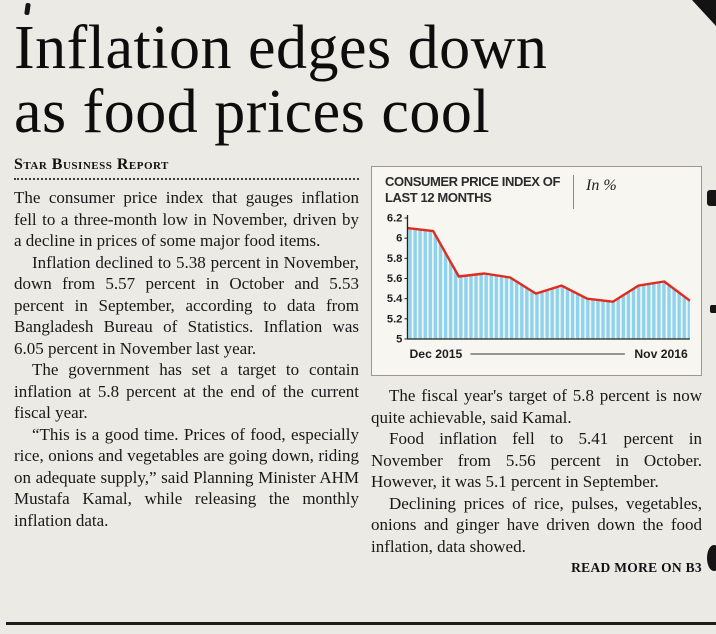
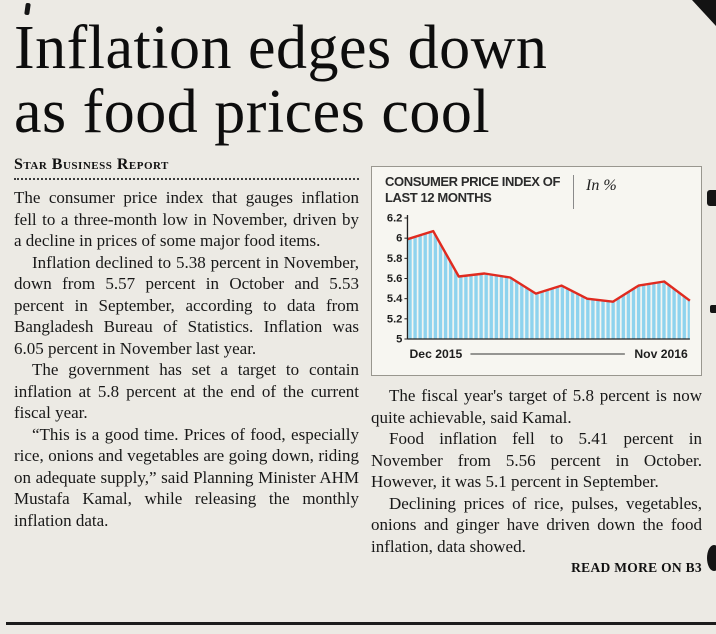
Dec 2015: 6.10 -> 5.99
